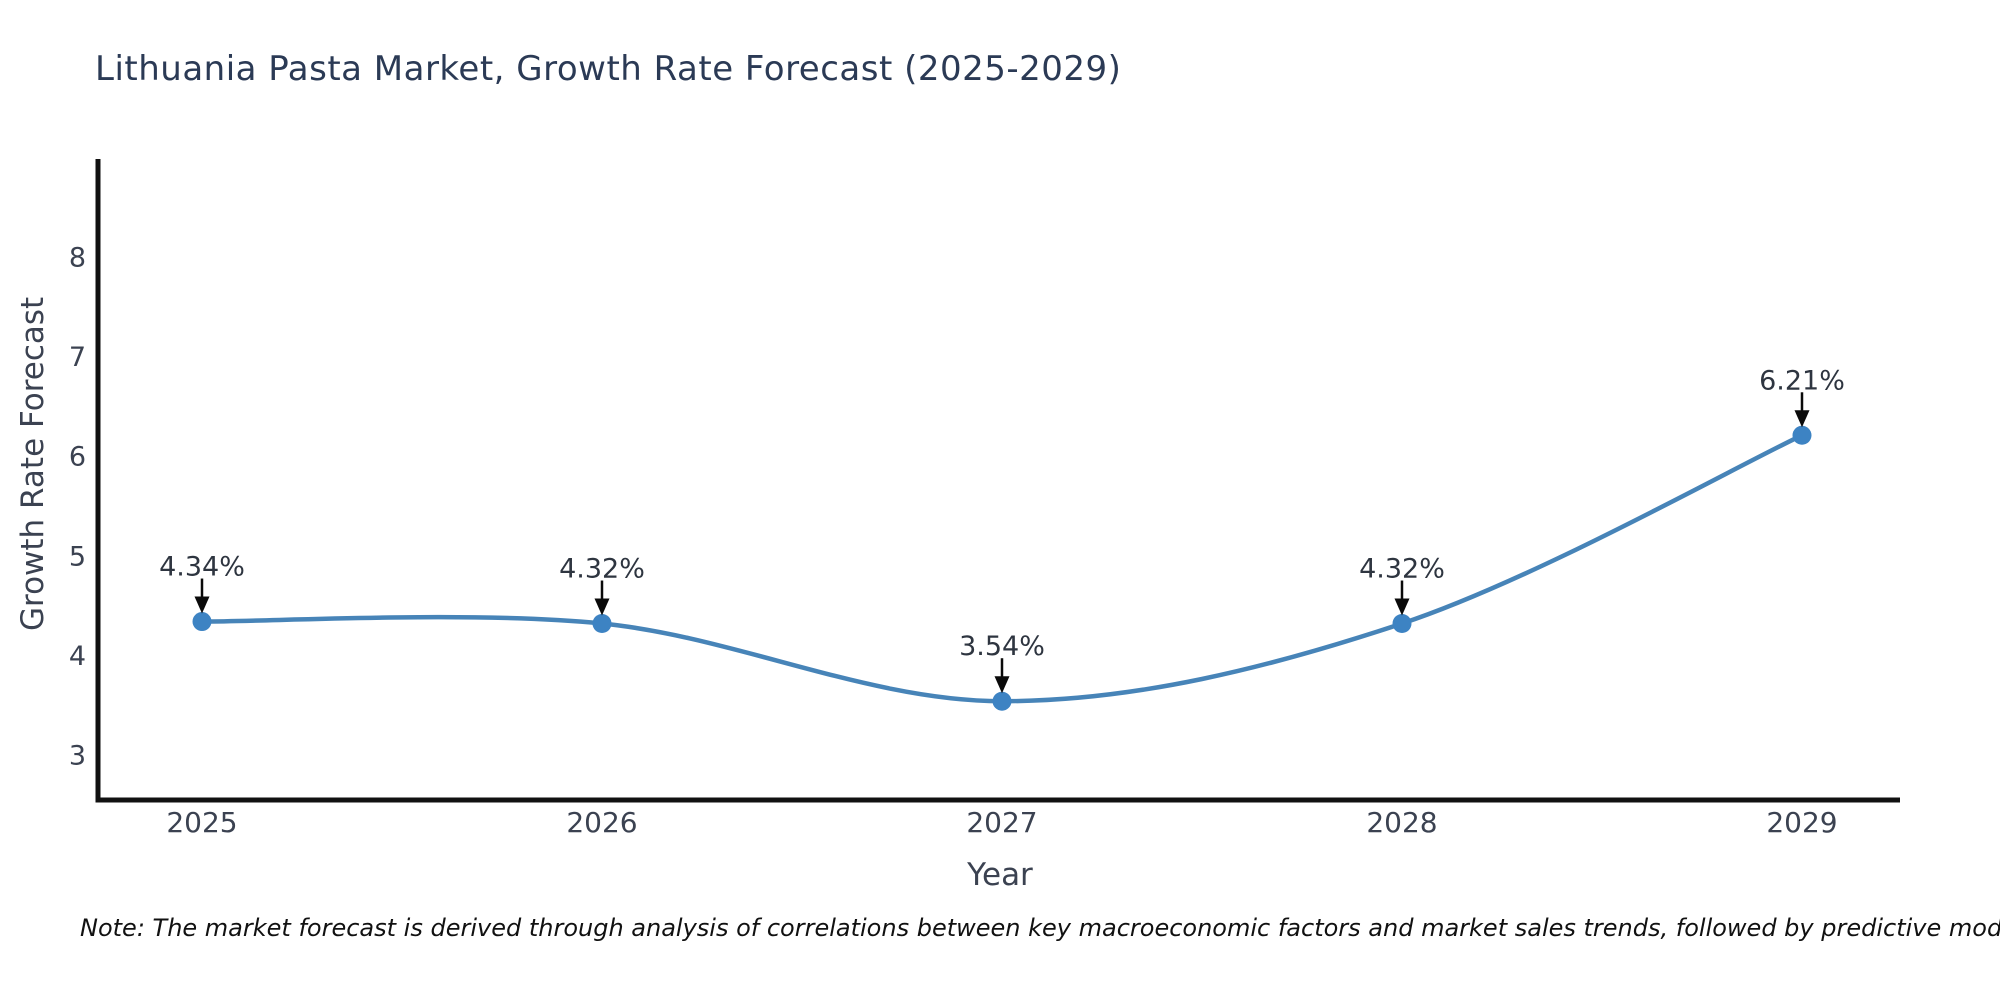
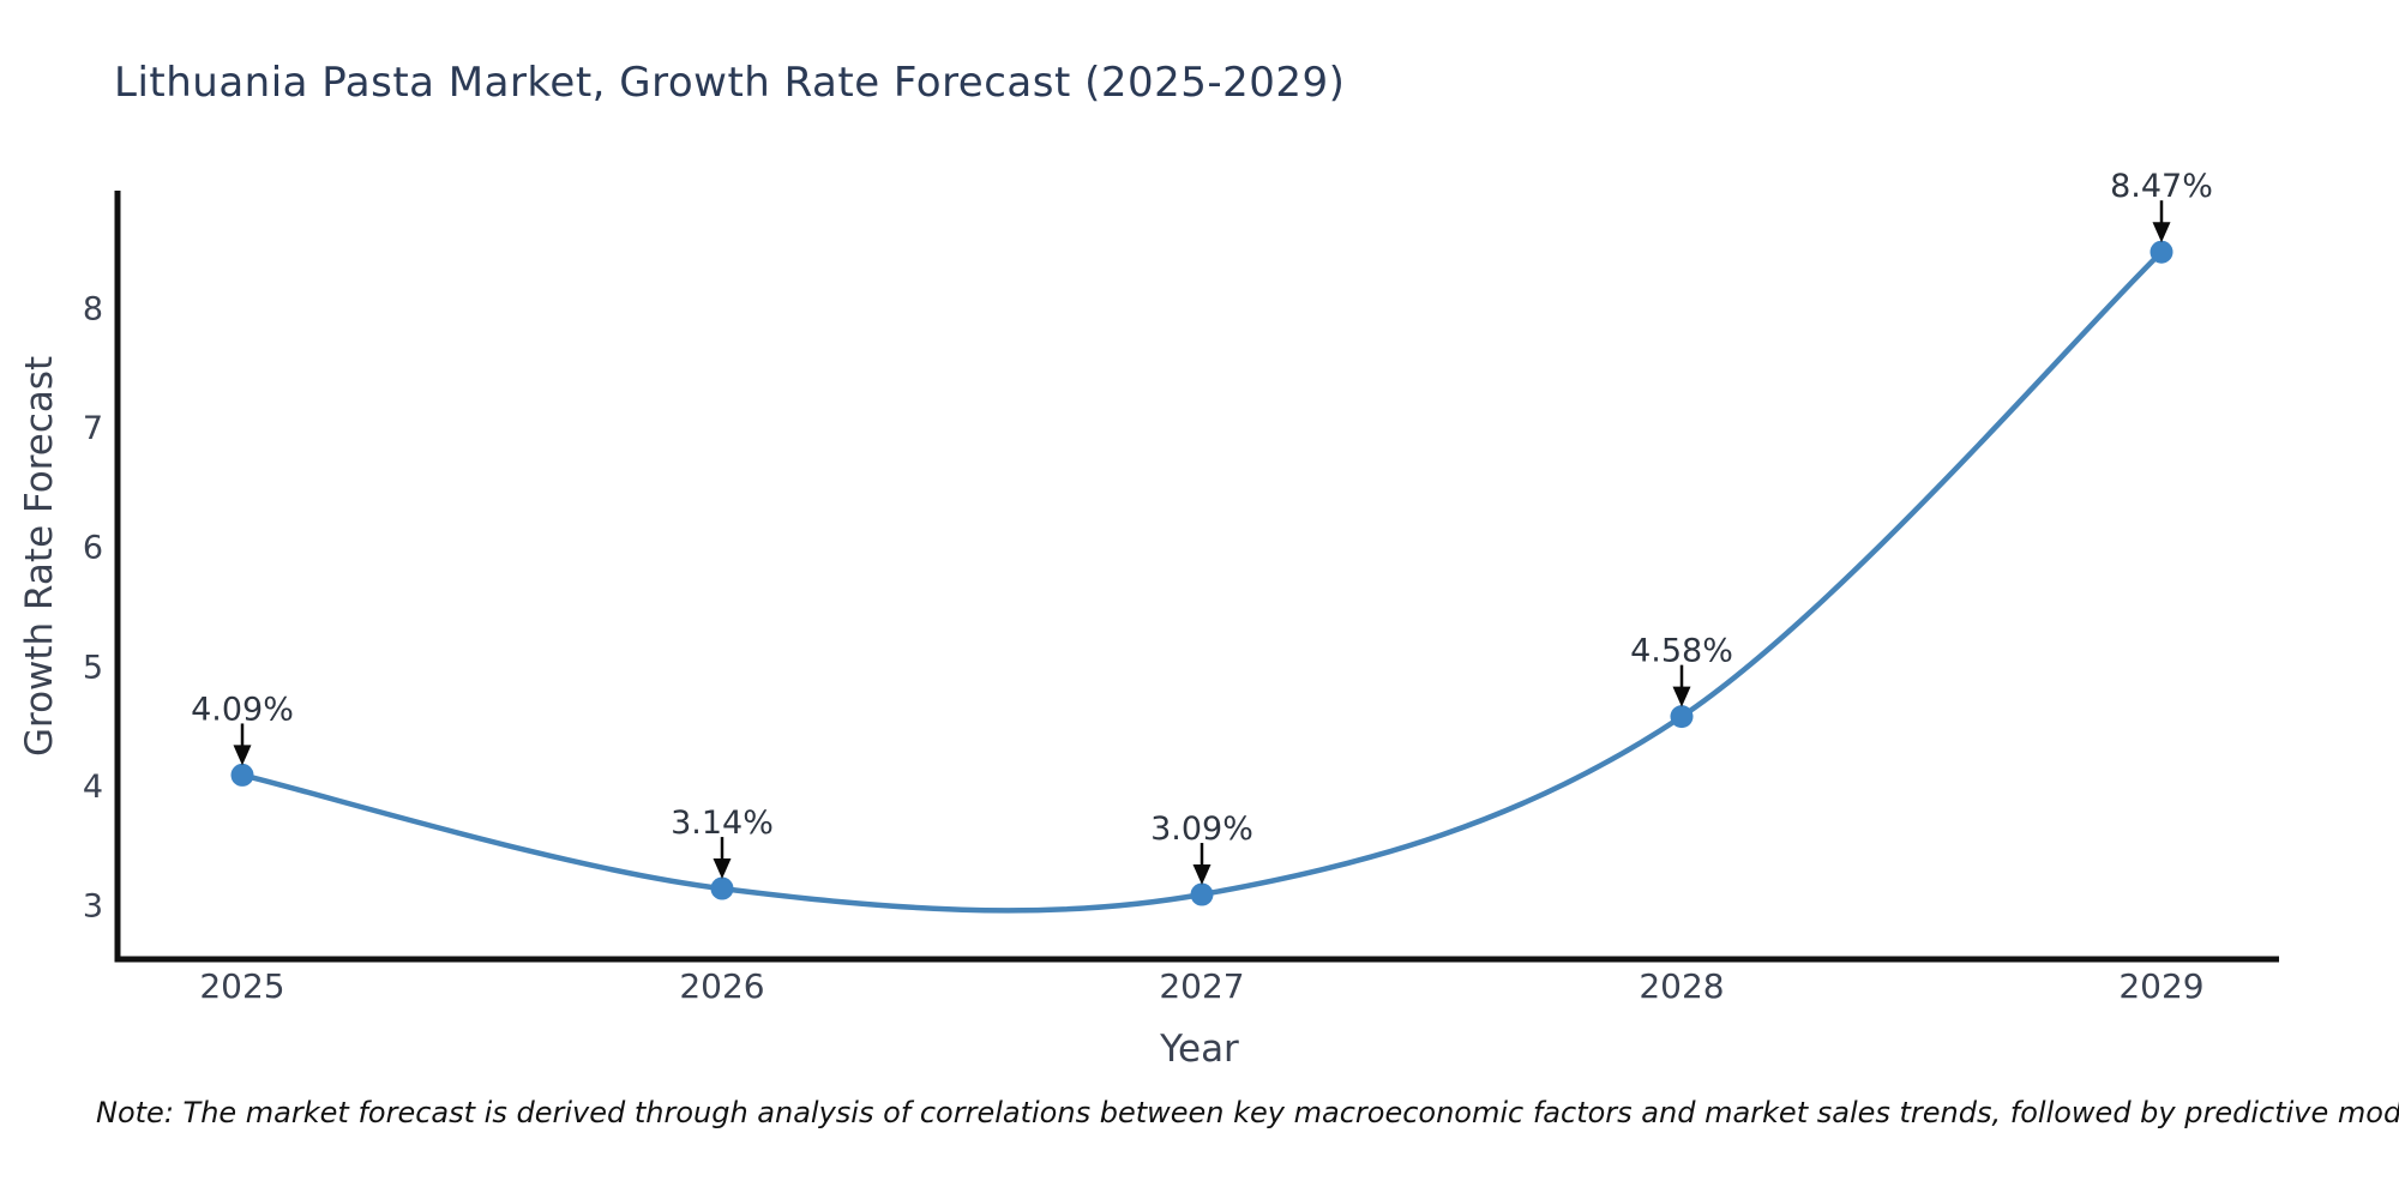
2025: 4.34% -> 4.09%
2026: 4.32% -> 3.14%
2027: 3.54% -> 3.09%
2028: 4.32% -> 4.58%
2029: 6.21% -> 8.47%
